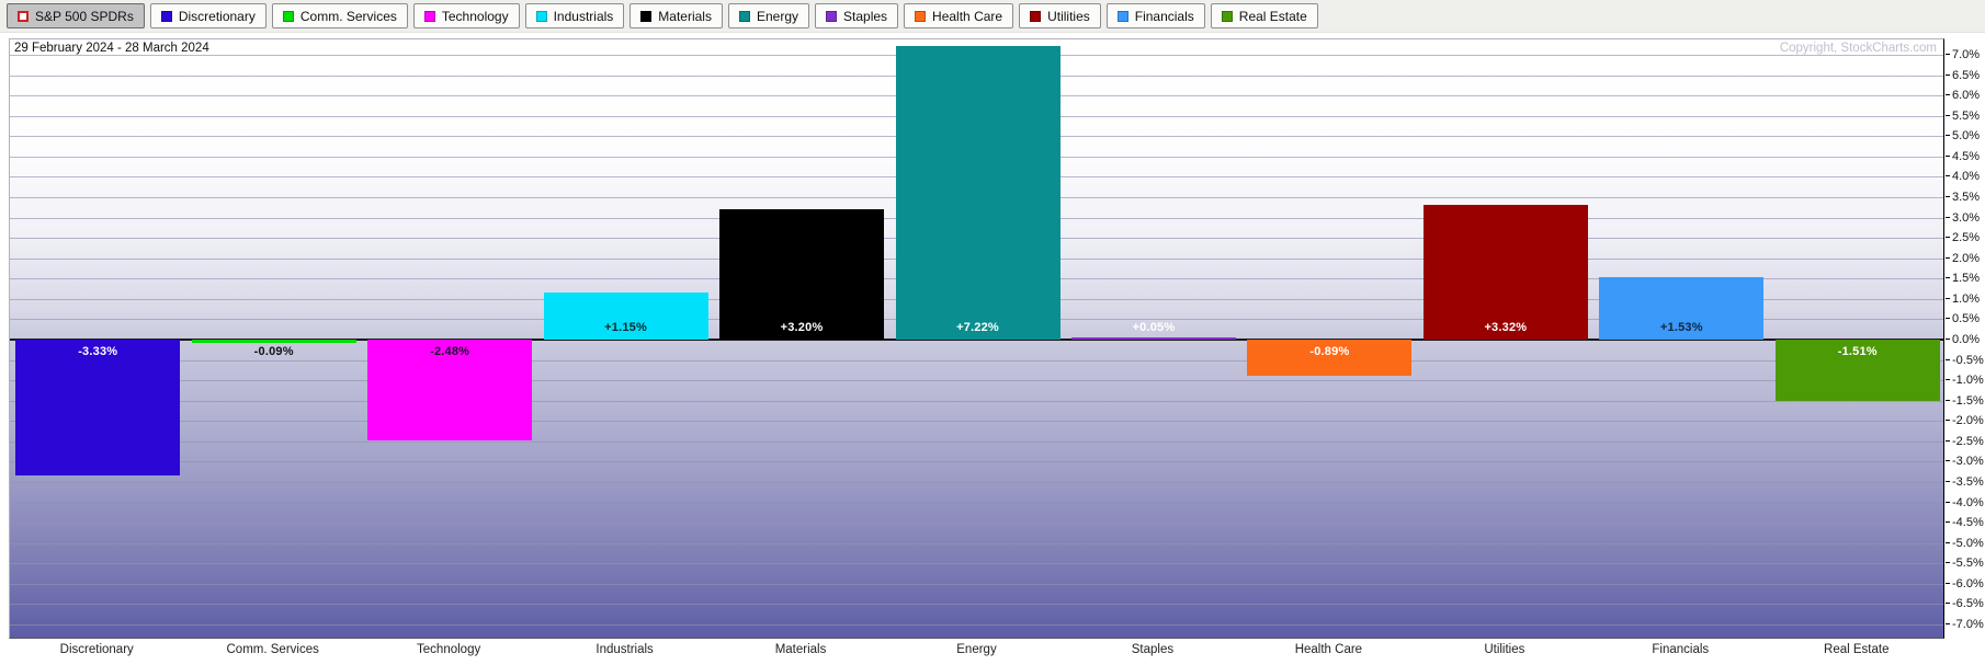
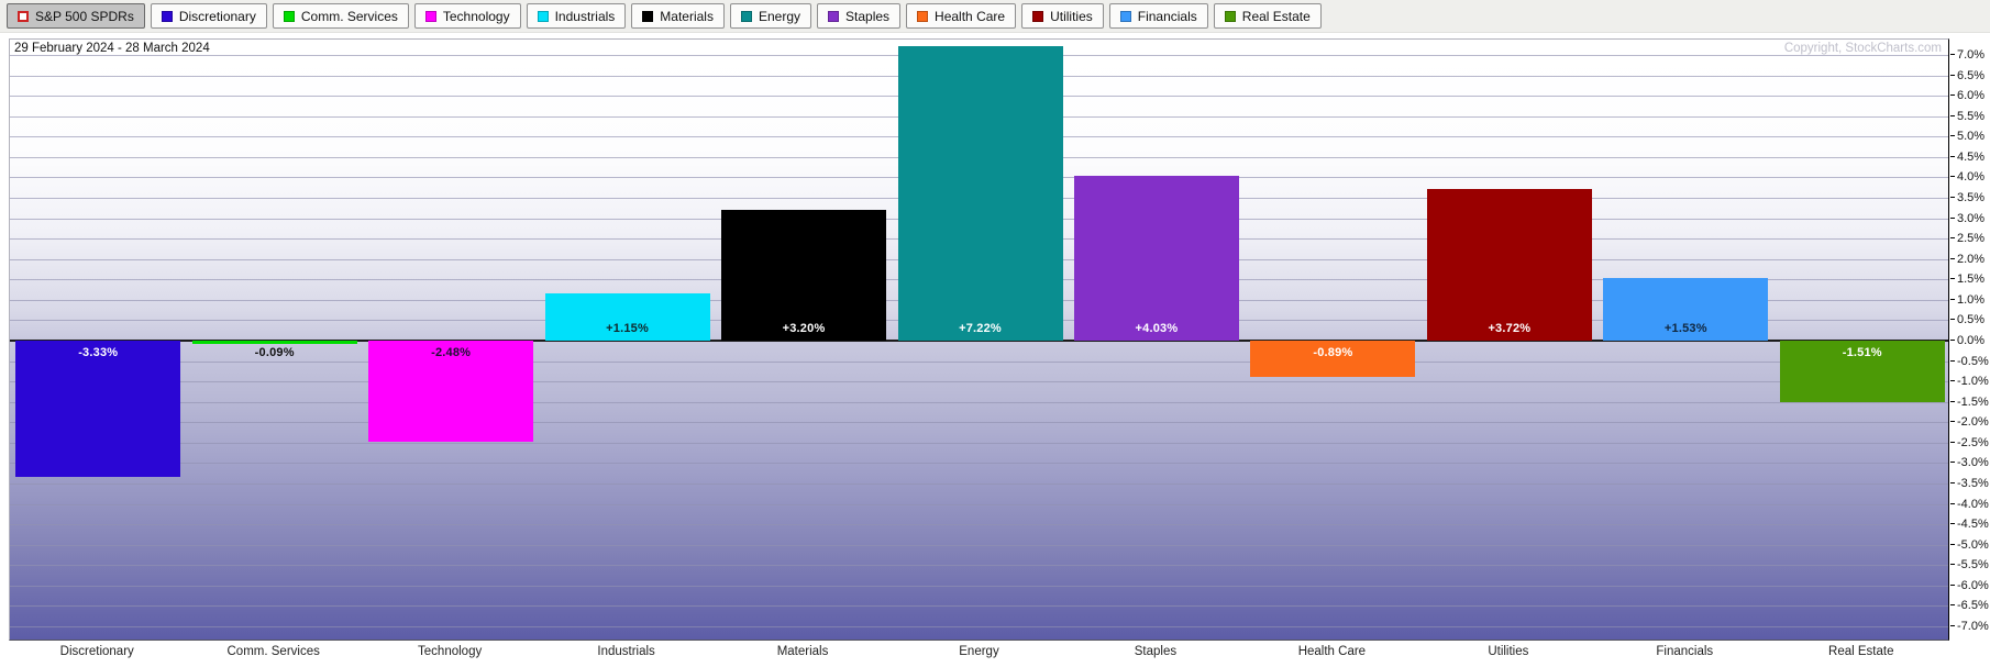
Staples: +0.05% -> +4.03%
Utilities: +3.32% -> +3.72%
